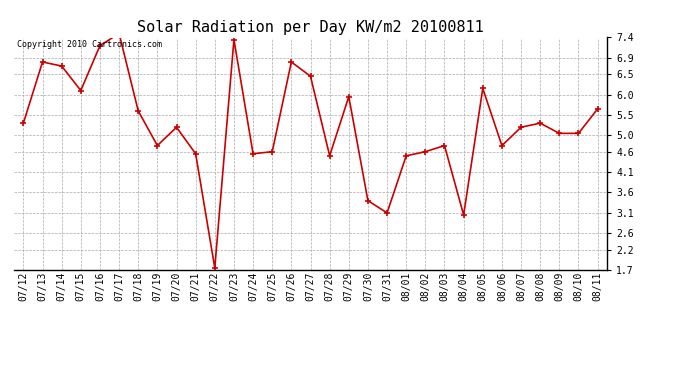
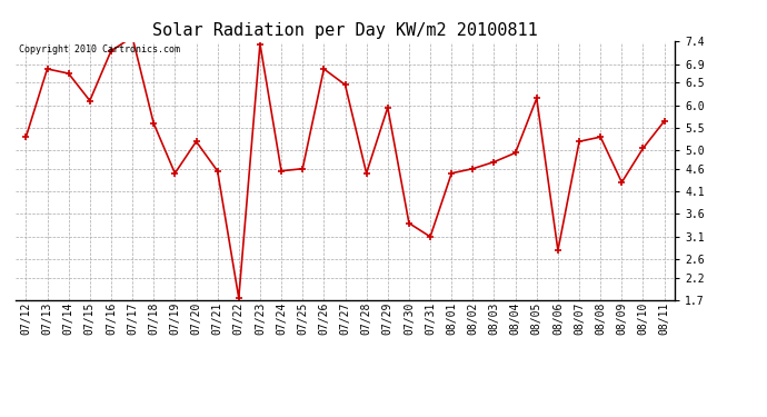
07/19: 4.75 -> 4.50
08/04: 3.05 -> 4.95
08/06: 4.75 -> 2.80
08/09: 5.05 -> 4.30
